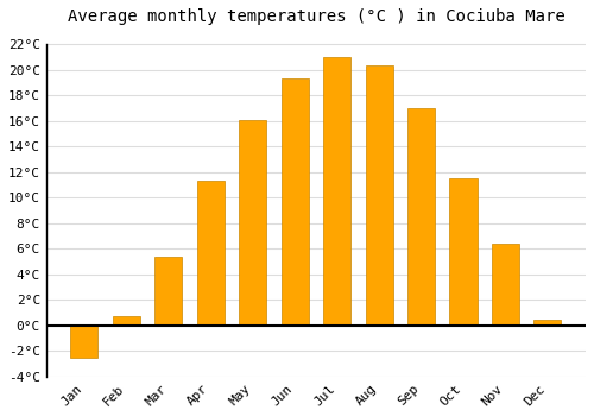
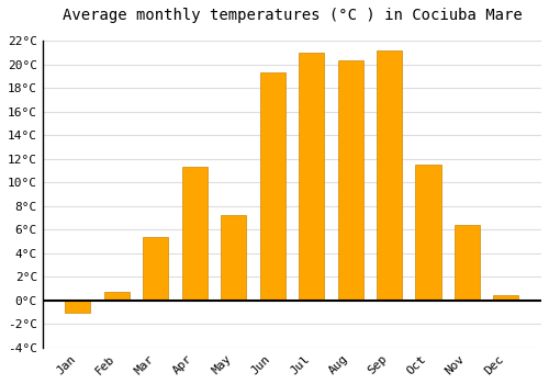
Jan: -2.5°C -> -1.0°C
May: 16.1°C -> 7.2°C
Sep: 17.0°C -> 21.2°C
